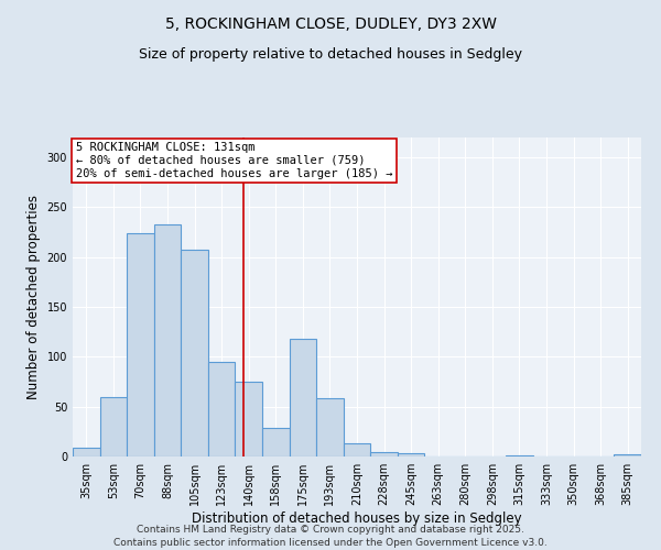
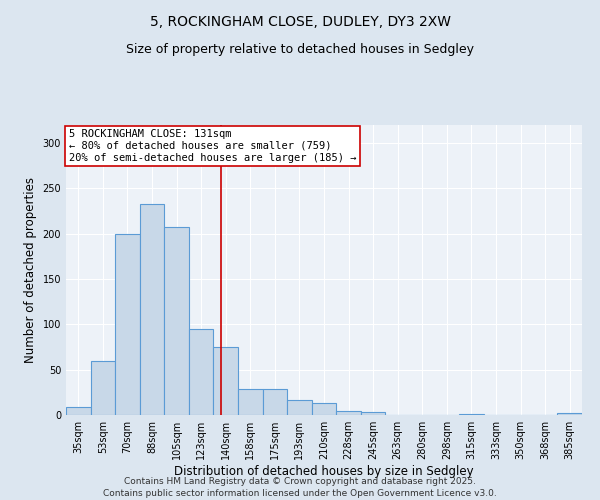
70sqm: 224 -> 200
175sqm: 118 -> 29
193sqm: 58 -> 17
